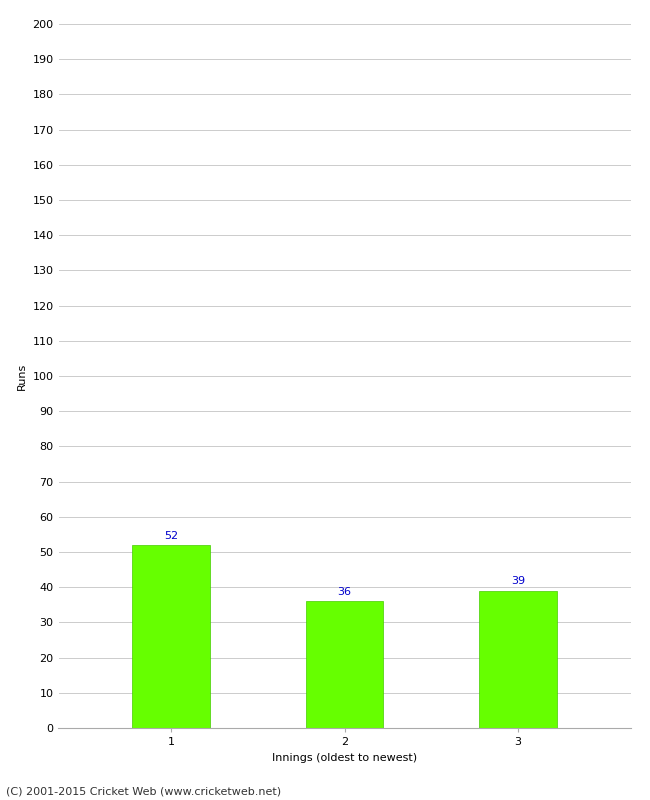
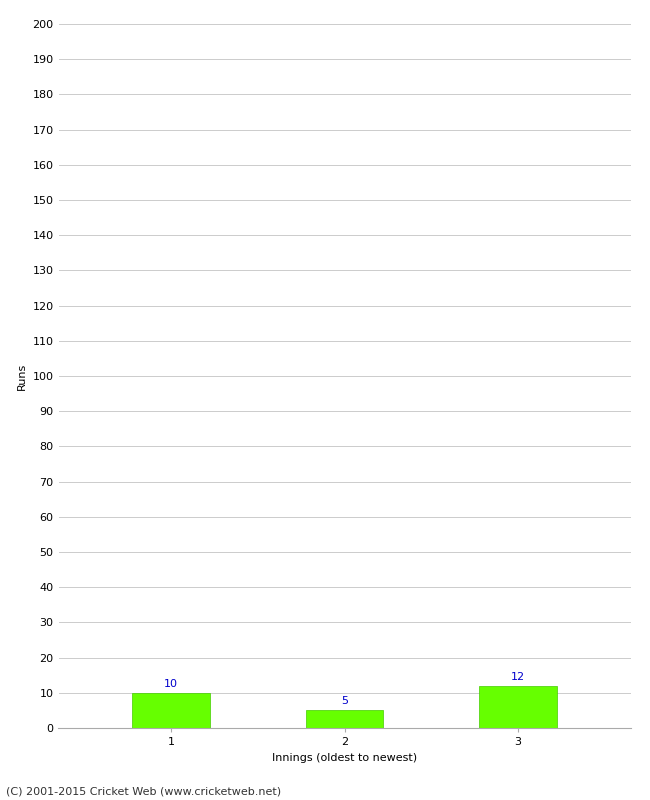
1: 52 -> 10
2: 36 -> 5
3: 39 -> 12
